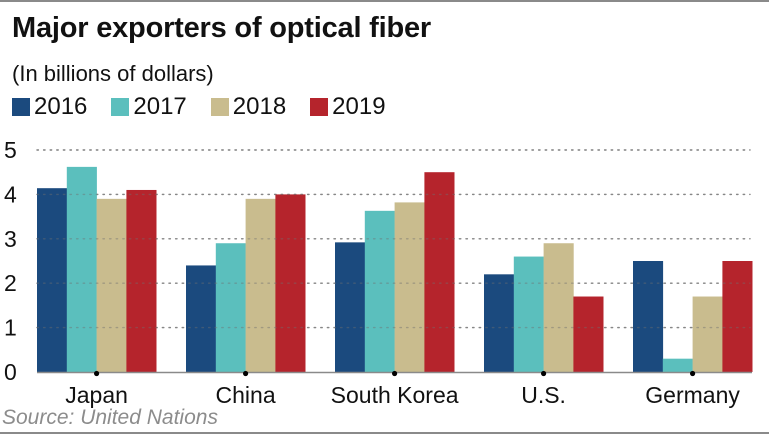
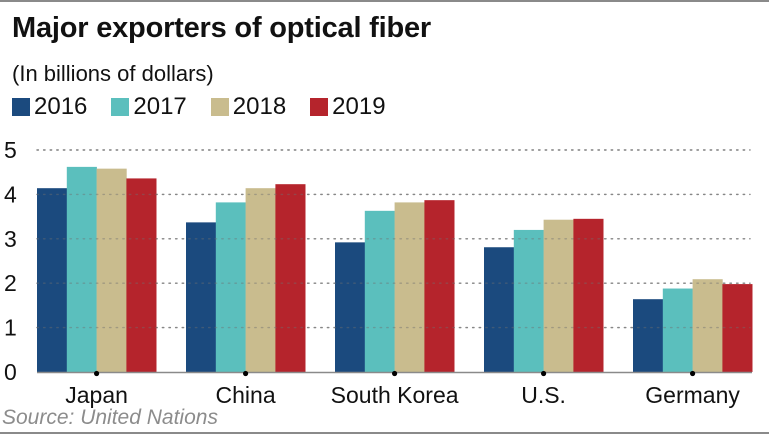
2018/Japan: 3.9 -> 4.6
2019/Japan: 4.1 -> 4.4
2016/China: 2.4 -> 3.4
2017/China: 2.9 -> 3.8
2018/China: 3.9 -> 4.1
2019/China: 4.0 -> 4.2
2019/South Korea: 4.5 -> 3.9
2016/U.S.: 2.2 -> 2.8
2017/U.S.: 2.6 -> 3.2
2018/U.S.: 2.9 -> 3.4
2019/U.S.: 1.7 -> 3.5
2016/Germany: 2.5 -> 1.6
2017/Germany: 0.3 -> 1.9
2018/Germany: 1.7 -> 2.1
2019/Germany: 2.5 -> 2.0
